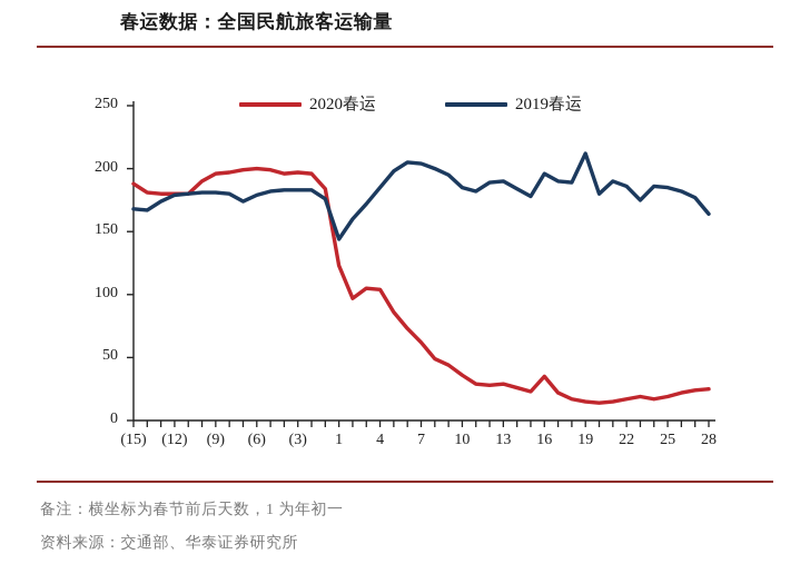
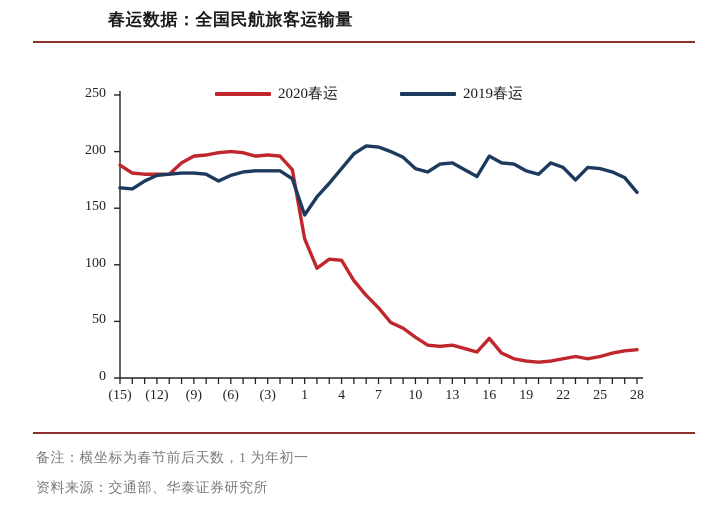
2019春运/19: 212 -> 183
